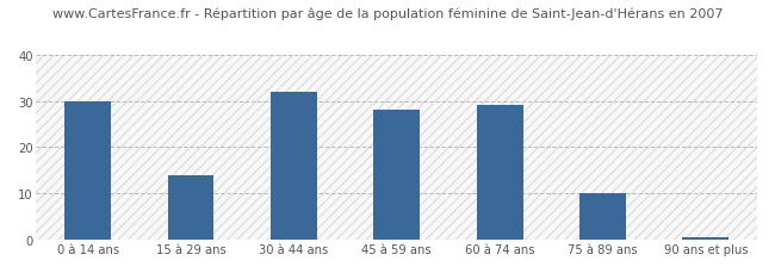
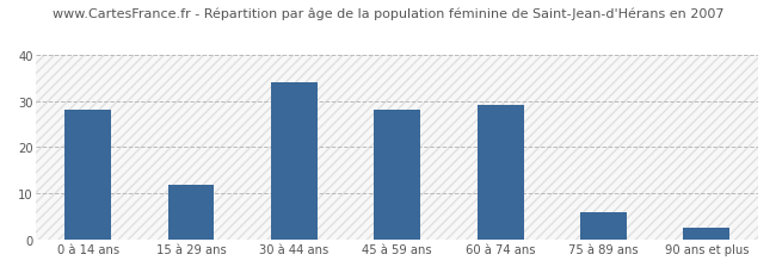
0 à 14 ans: 30.0 -> 28.0
15 à 29 ans: 14.0 -> 12.0
30 à 44 ans: 32.0 -> 34.0
75 à 89 ans: 10.0 -> 6.0
90 ans et plus: 0.5 -> 2.5
